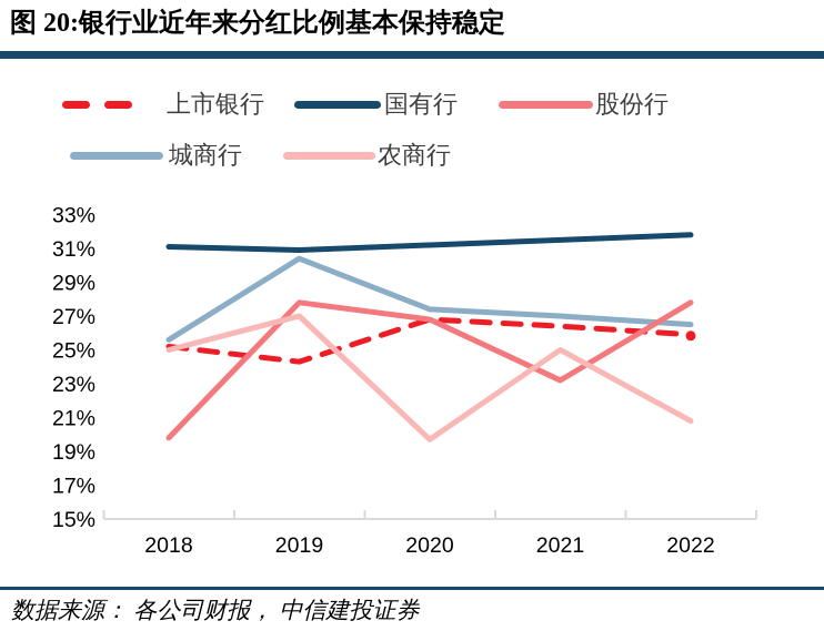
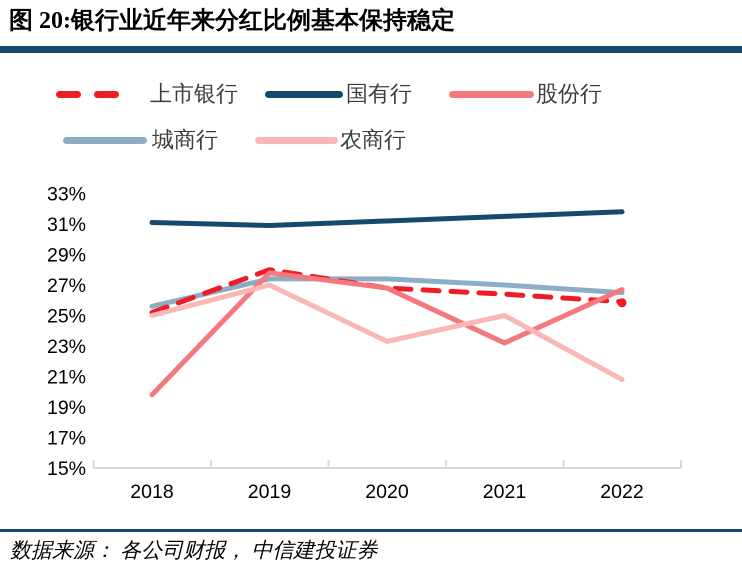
上市银行/2019: 24.3% -> 28.0%
城商行/2019: 30.4% -> 27.4%
农商行/2020: 19.7% -> 23.3%
股份行/2022: 27.8% -> 26.7%
